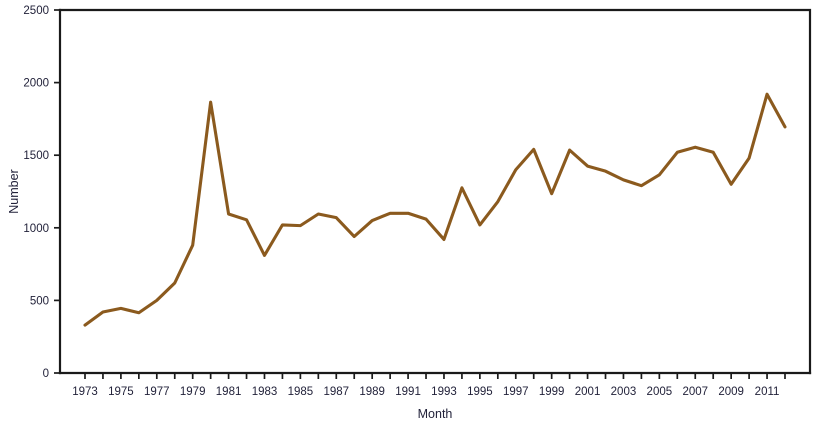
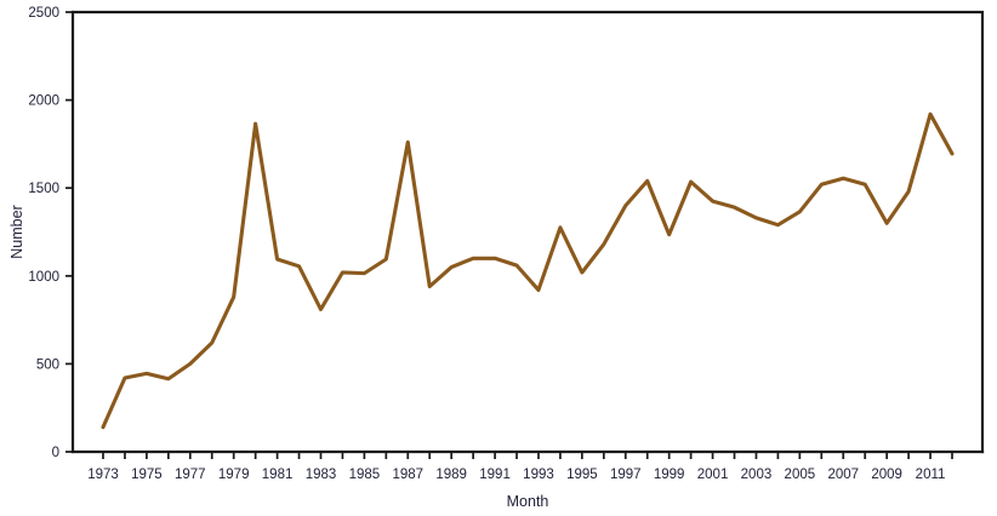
1973: 330 -> 140
1987: 1070 -> 1760
